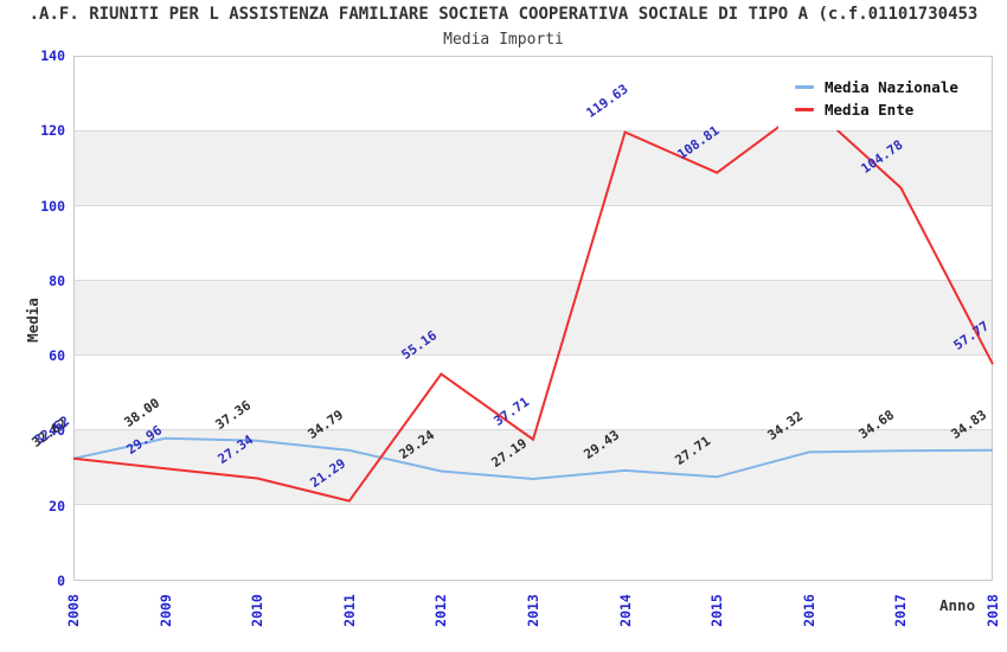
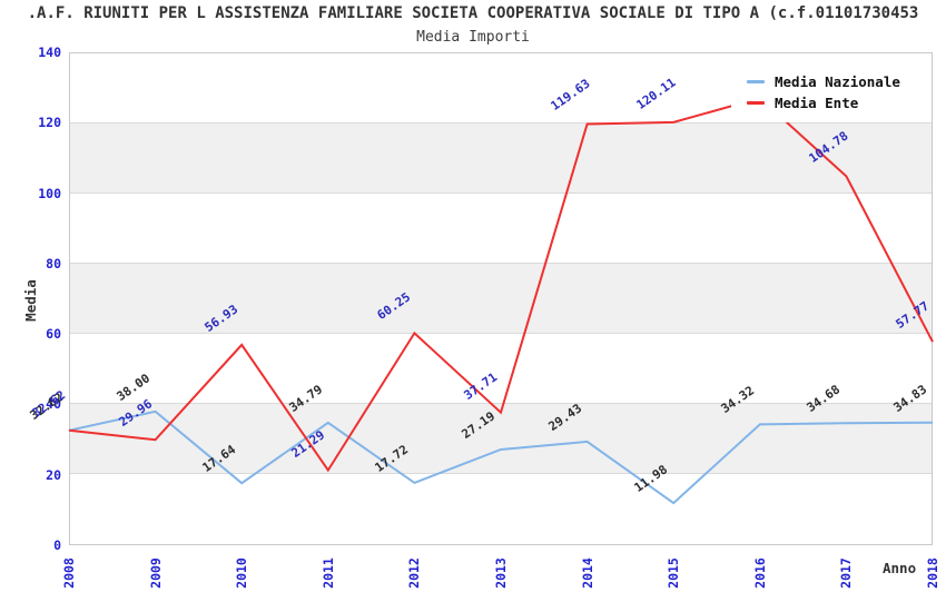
Media Nazionale/2010: 37.36 -> 17.64
Media Ente/2010: 27.34 -> 56.93
Media Nazionale/2012: 29.24 -> 17.72
Media Ente/2012: 55.16 -> 60.25
Media Nazionale/2015: 27.71 -> 11.98
Media Ente/2015: 108.81 -> 120.11
